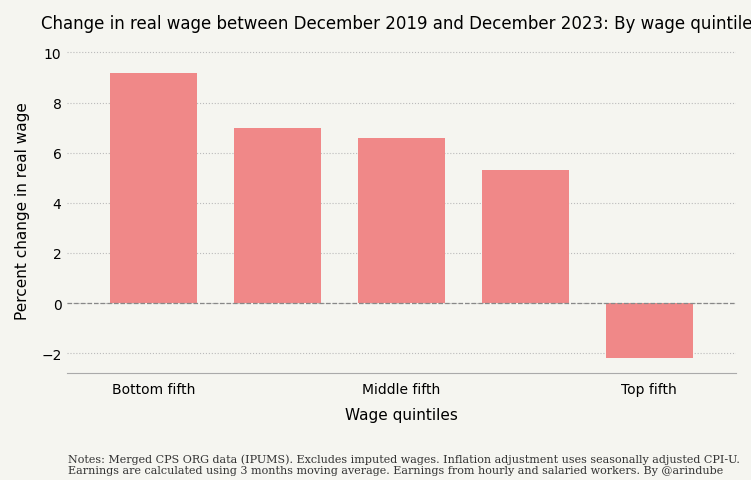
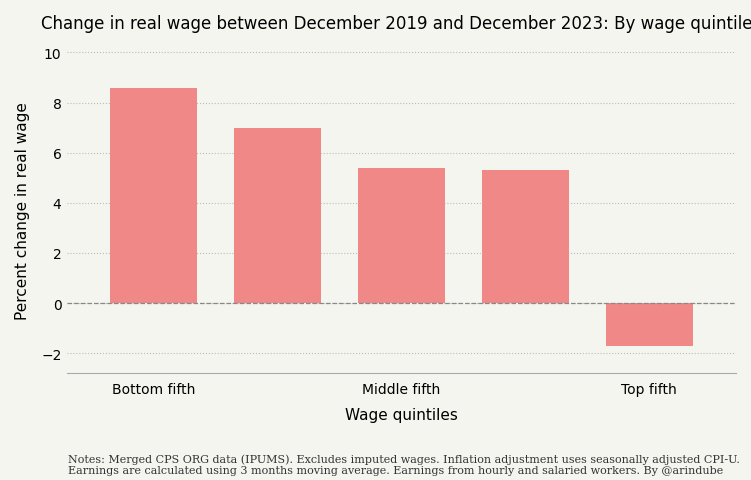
Bottom fifth: 9.2 -> 8.6
Middle fifth: 6.6 -> 5.4
Top fifth: -2.2 -> -1.7
